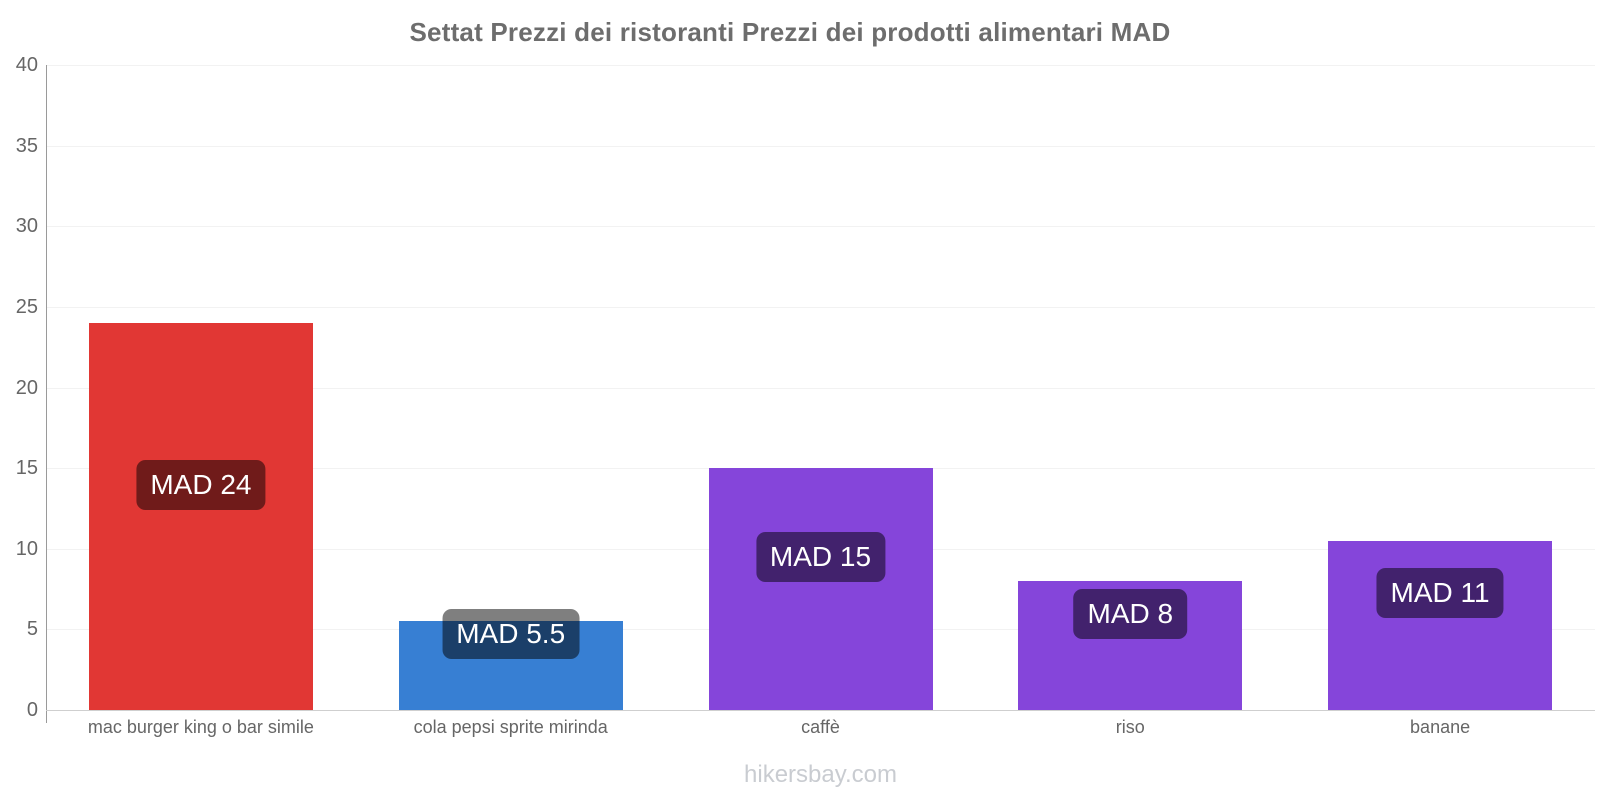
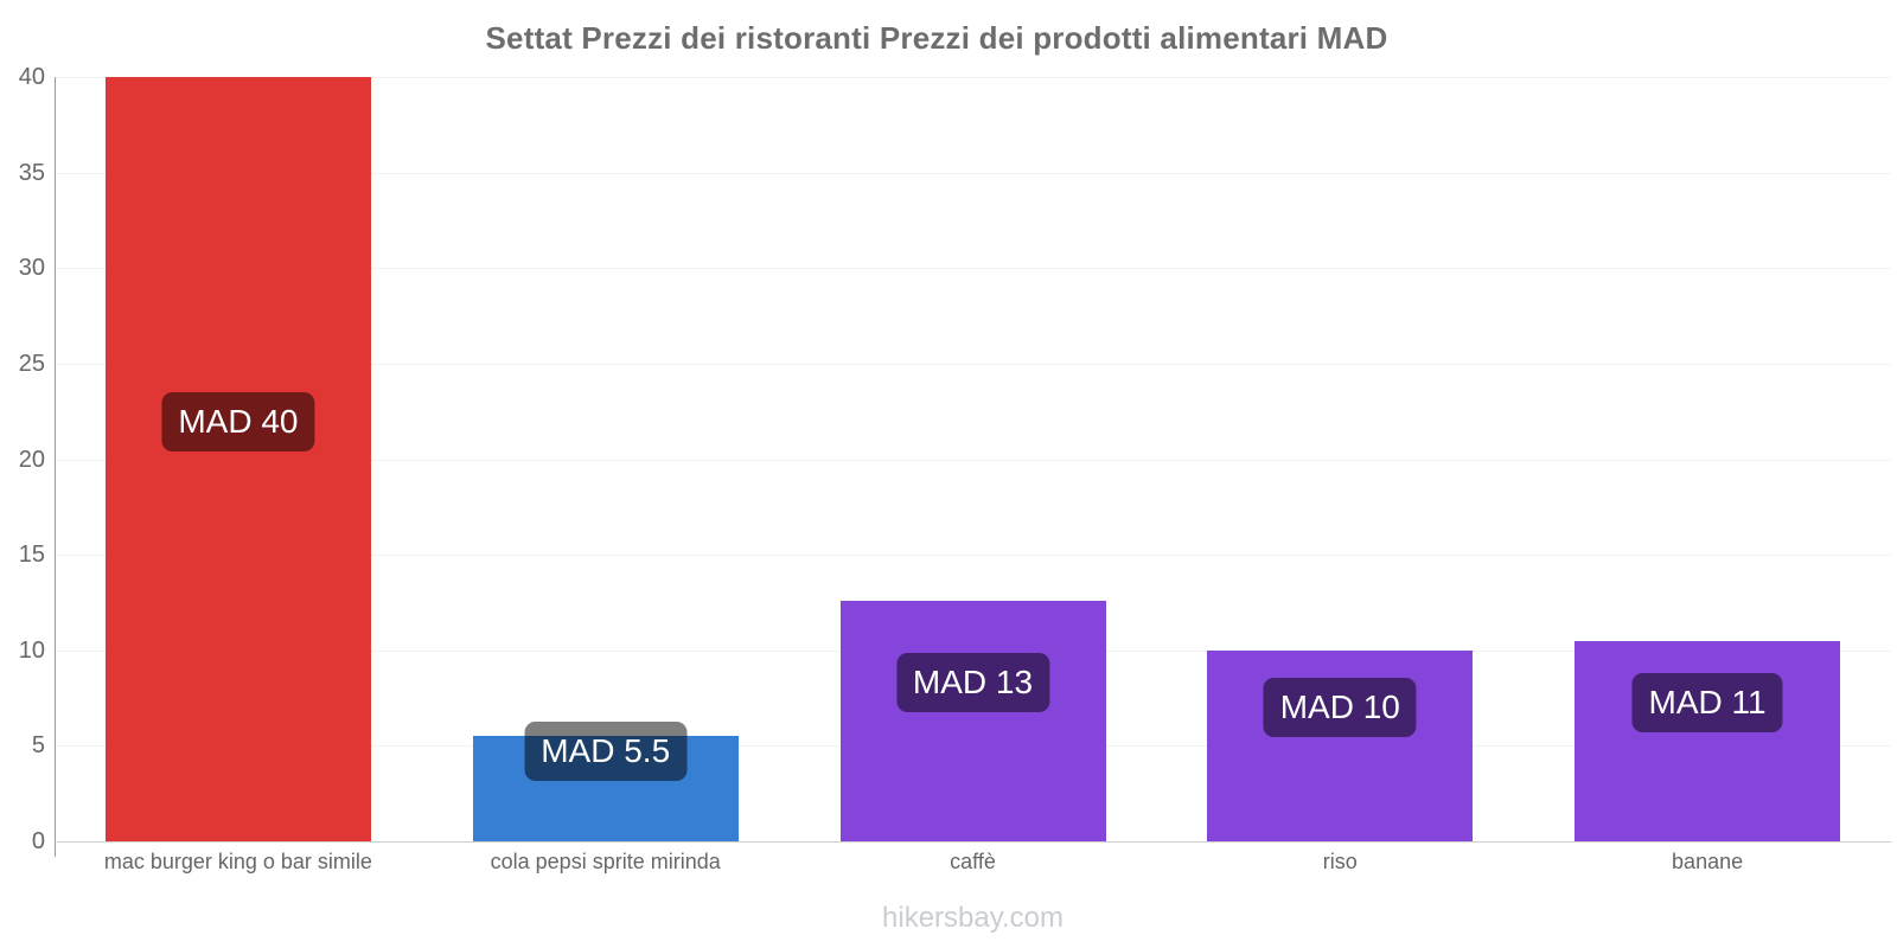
mac burger king o bar simile: 24 -> 40
caffè: 15 -> 13
riso: 8 -> 10
